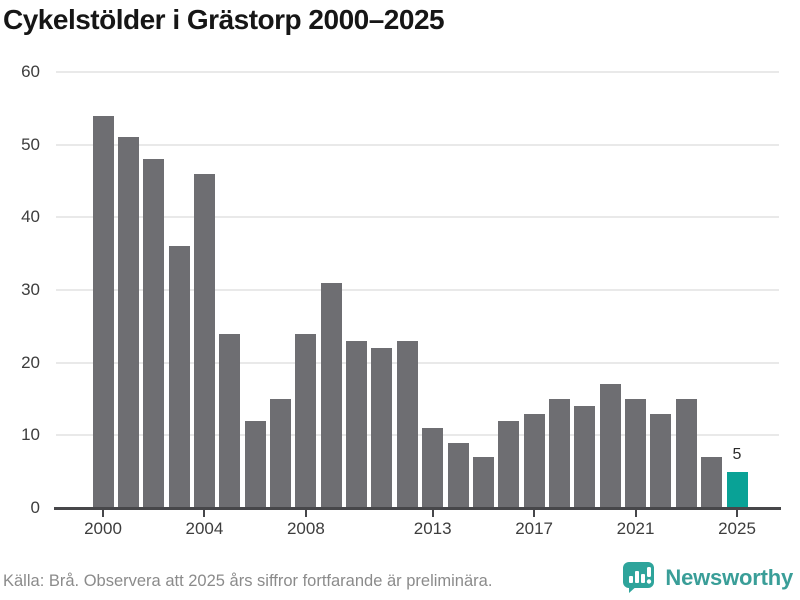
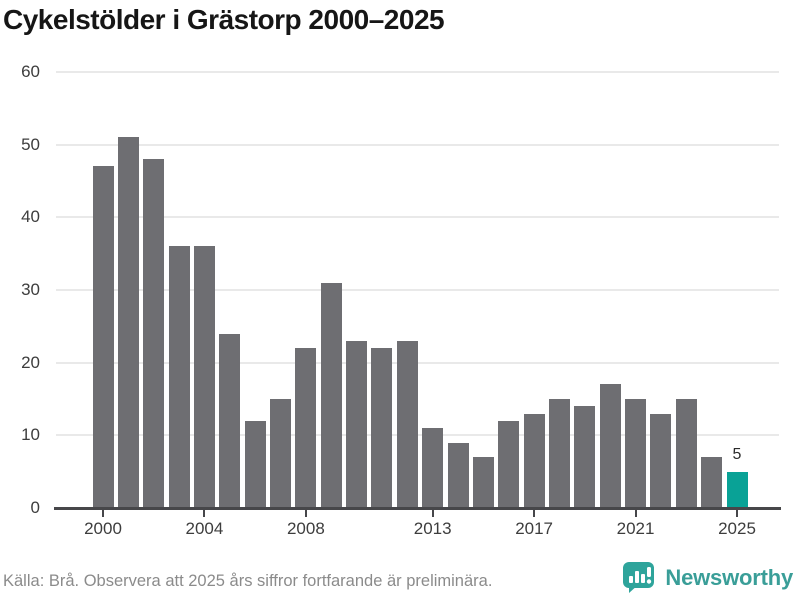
2000: 54 -> 47
2004: 46 -> 36
2008: 24 -> 22
